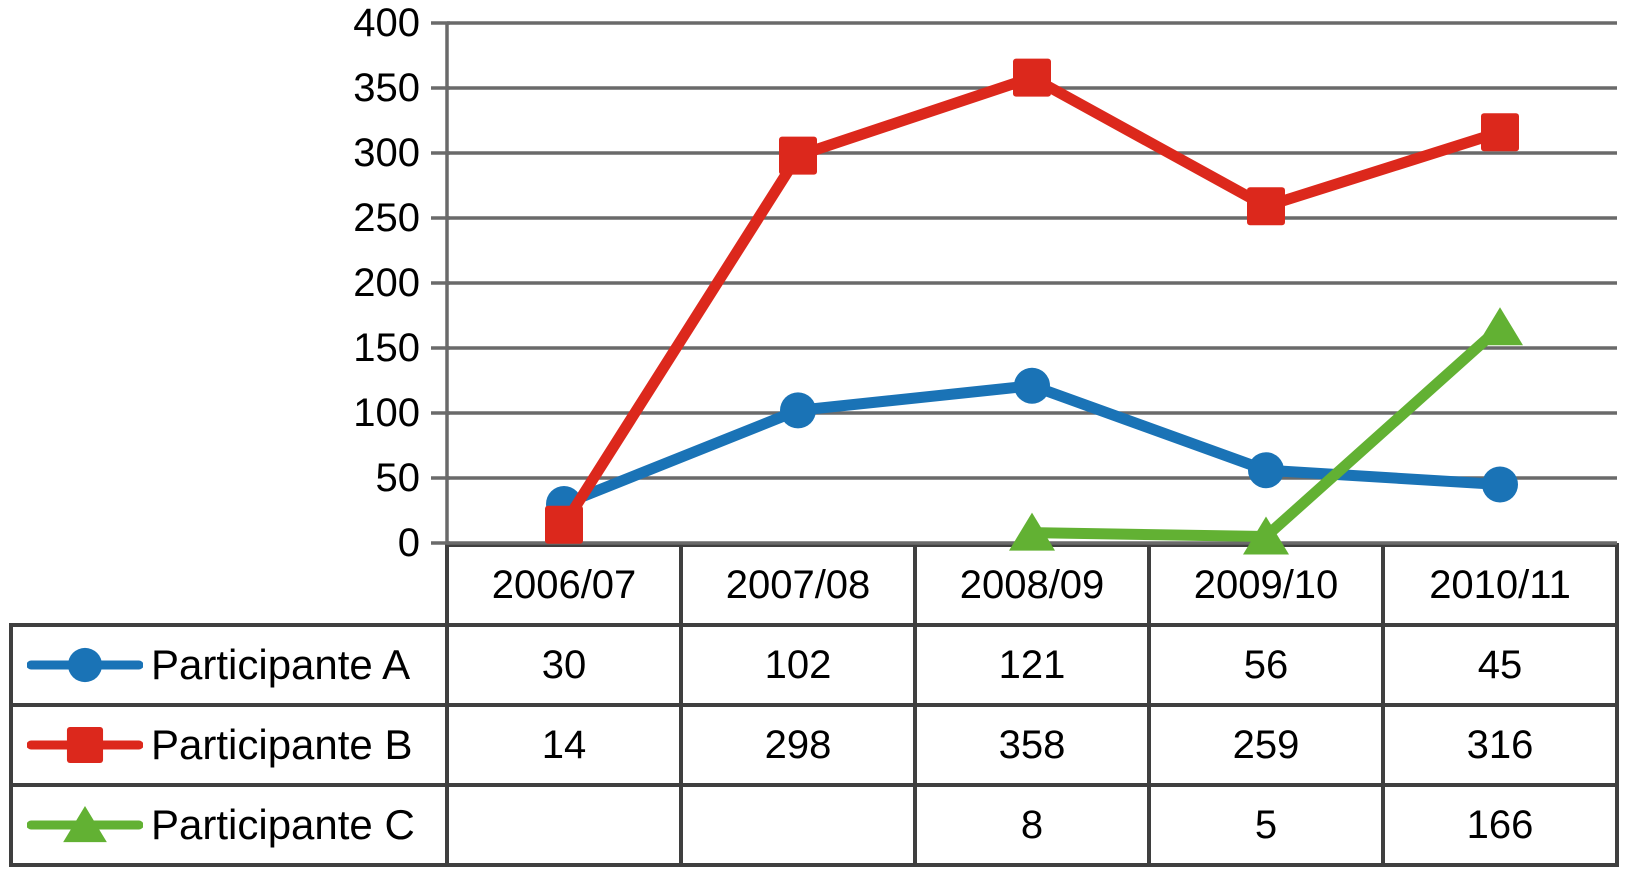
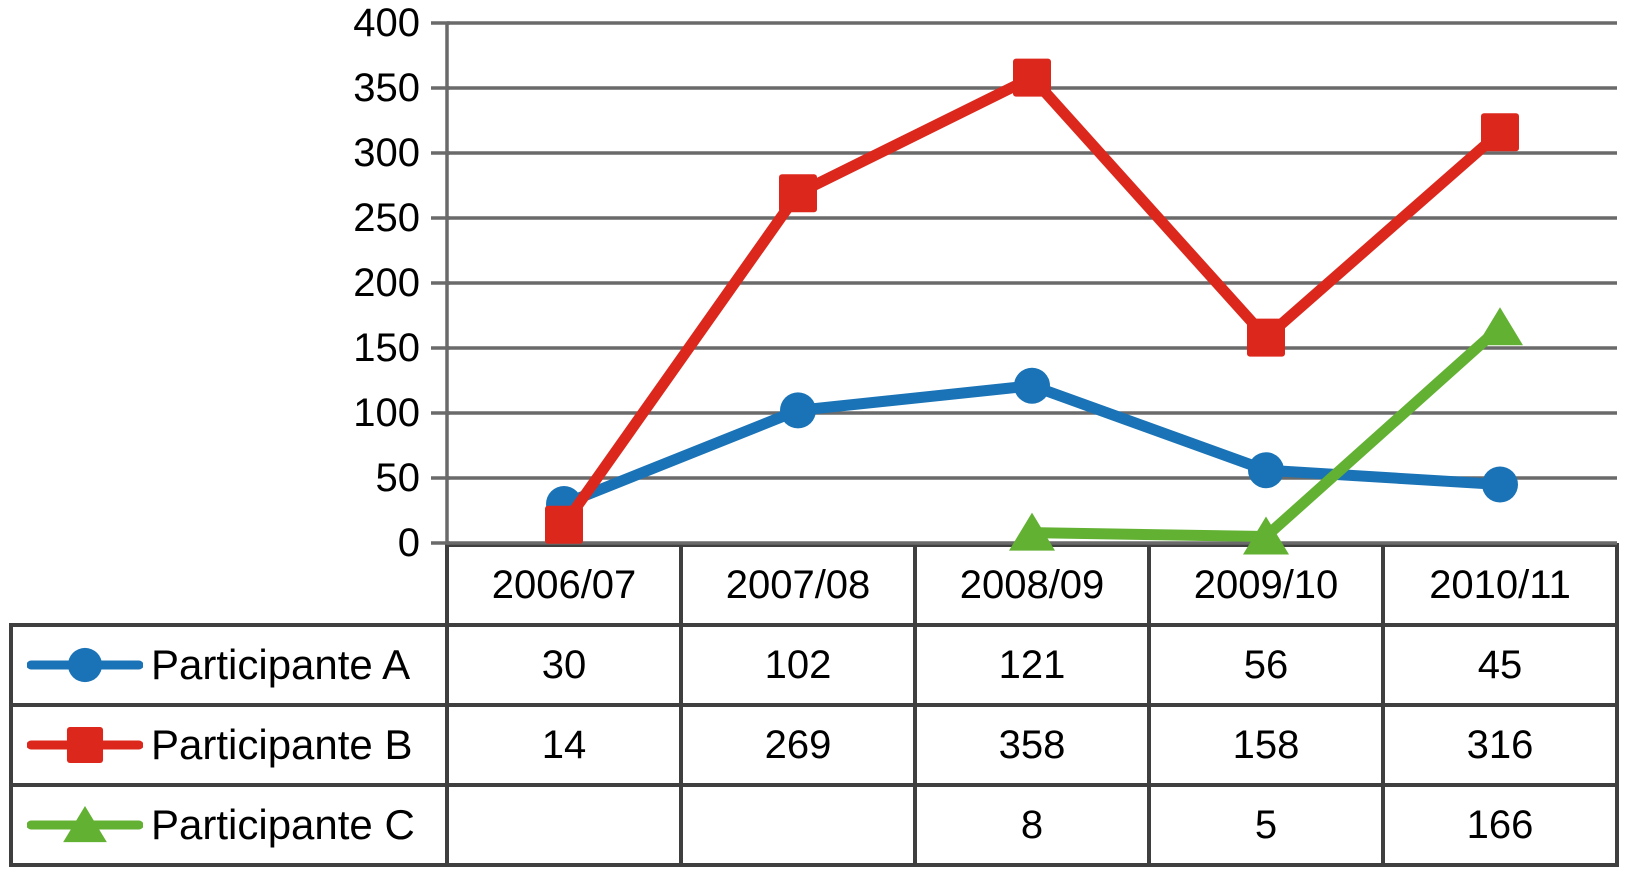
Participante B/2007/08: 298 -> 269
Participante B/2009/10: 259 -> 158
